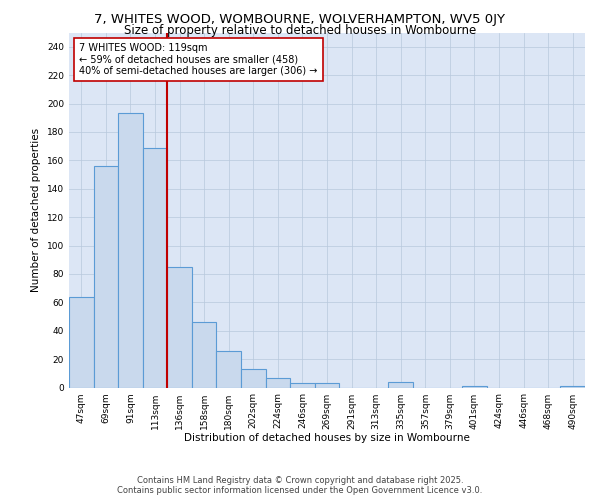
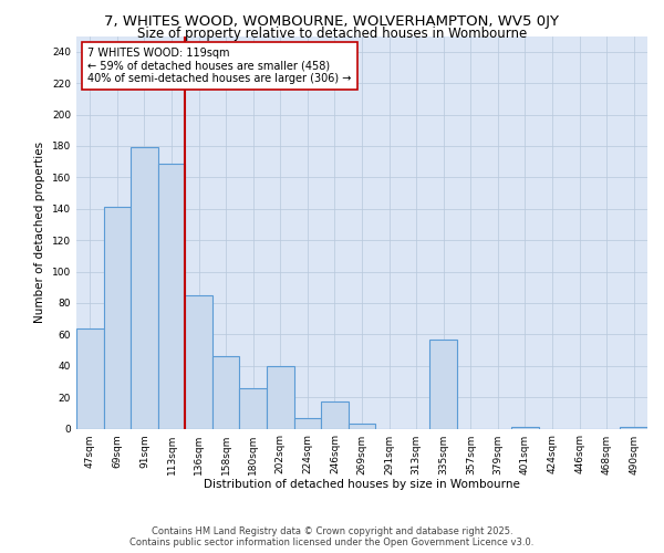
69sqm: 156 -> 141
91sqm: 193 -> 179
202sqm: 13 -> 40
246sqm: 3 -> 17
335sqm: 4 -> 57
